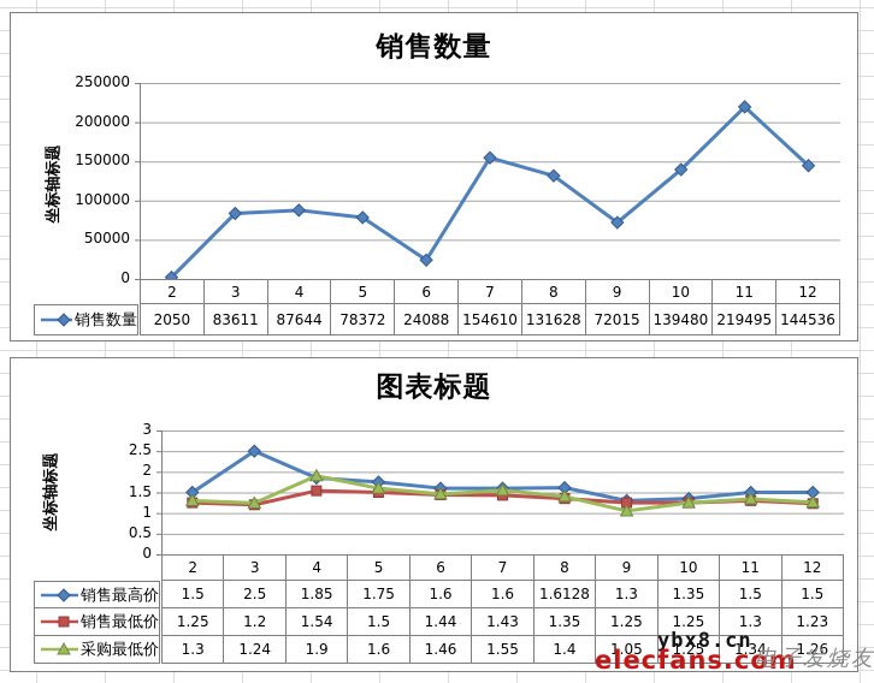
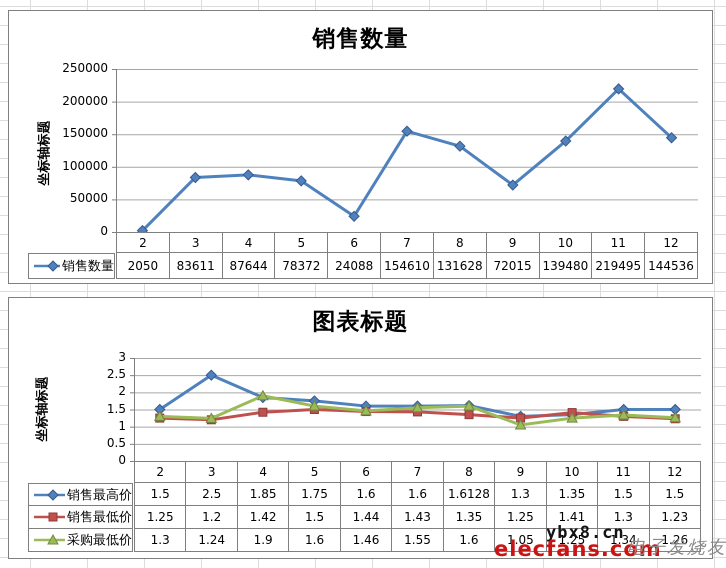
图表标题/销售最低价/4: 1.54 -> 1.42
图表标题/采购最低价/8: 1.4 -> 1.6
图表标题/销售最低价/10: 1.25 -> 1.41
